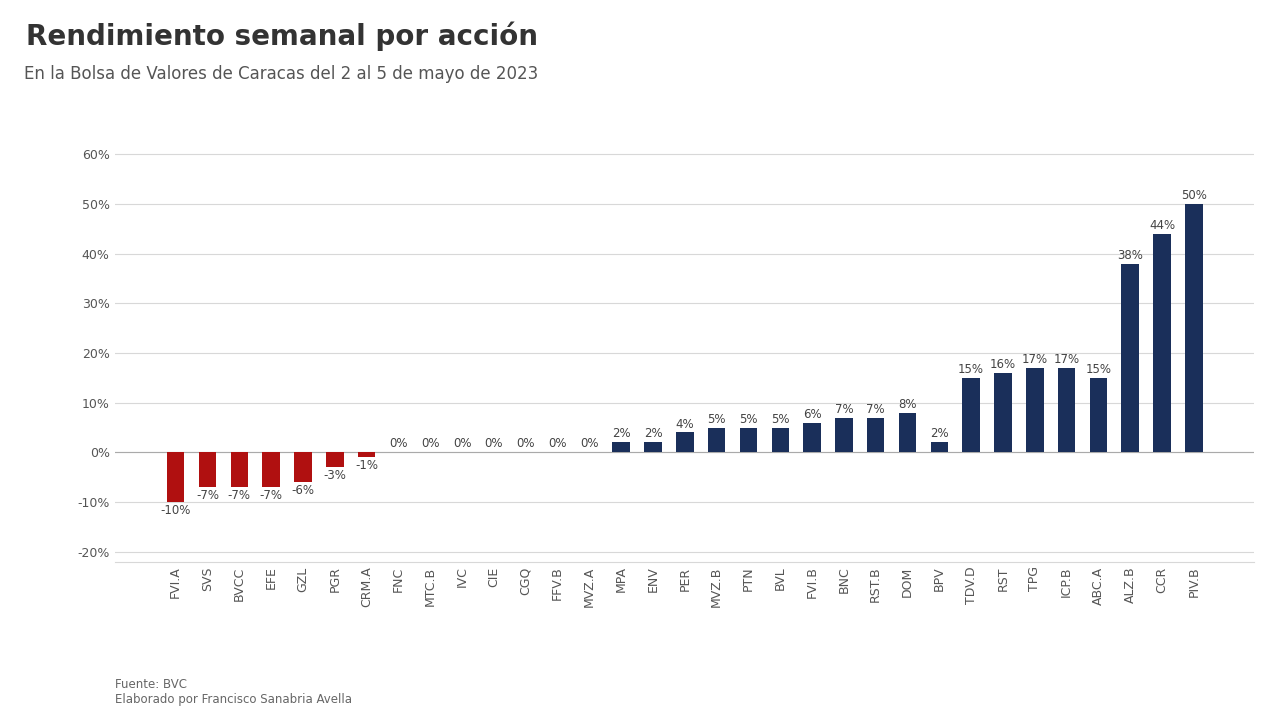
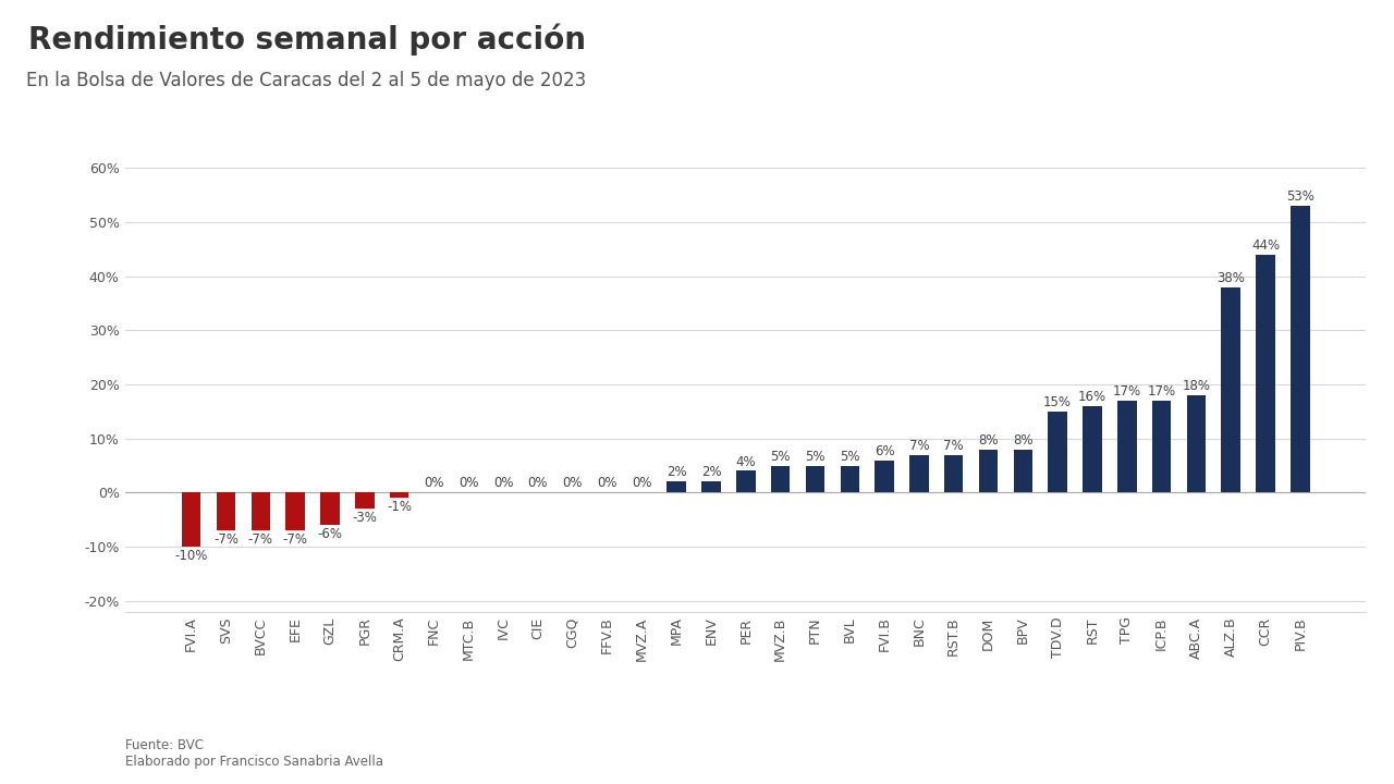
BPV: 2% -> 8%
ABC.A: 15% -> 18%
PIV.B: 50% -> 53%
